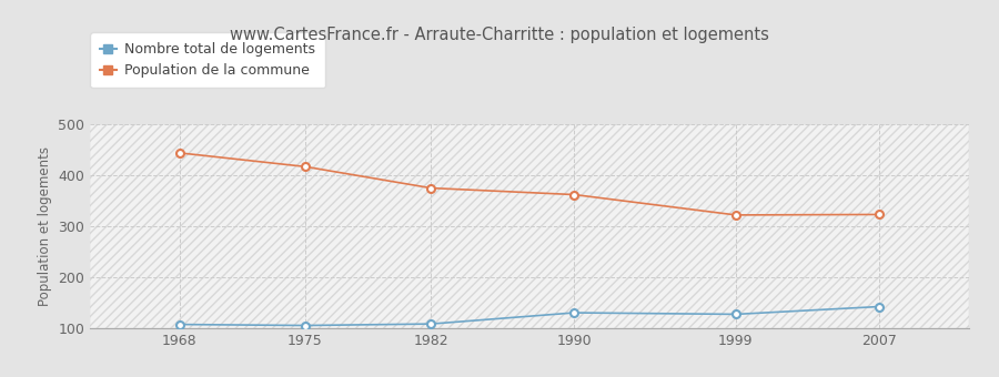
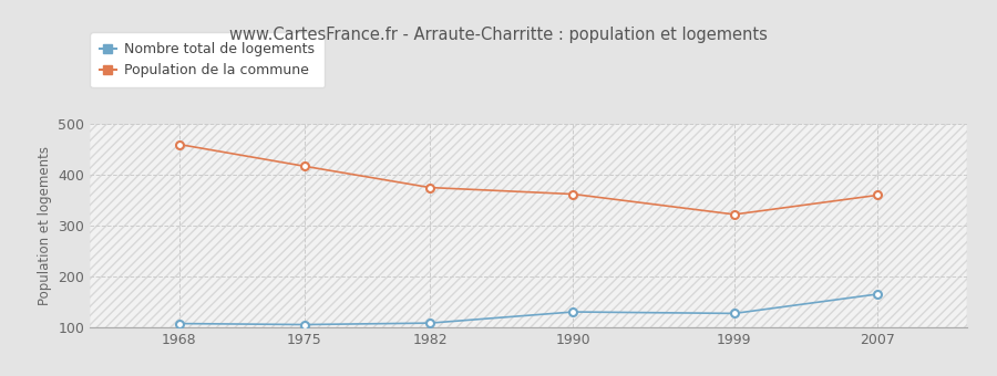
Population de la commune/1968: 444 -> 460
Nombre total de logements/2007: 142 -> 165
Population de la commune/2007: 323 -> 360
